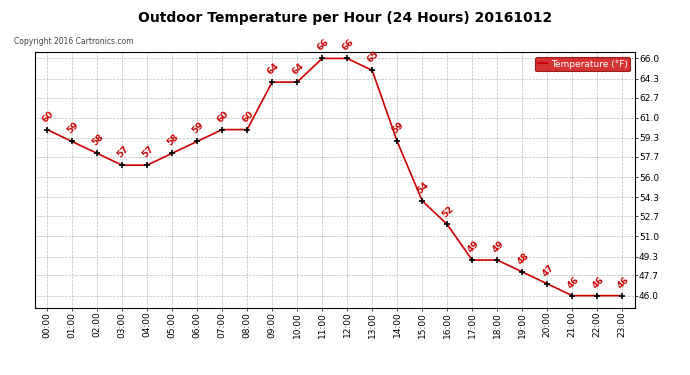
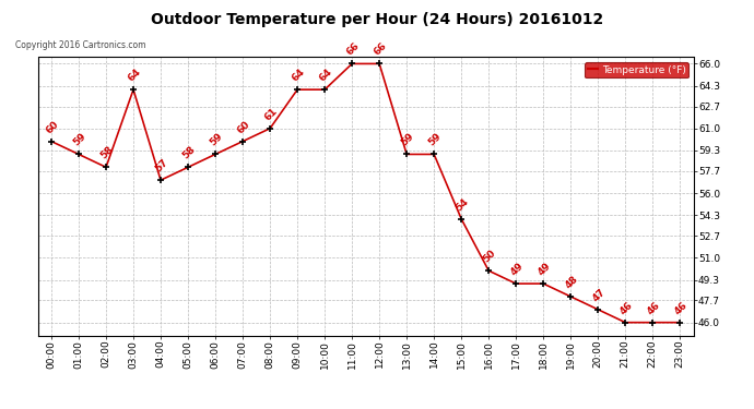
03:00: 57 -> 64
08:00: 60 -> 61
13:00: 65 -> 59
16:00: 52 -> 50
